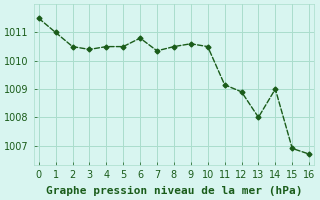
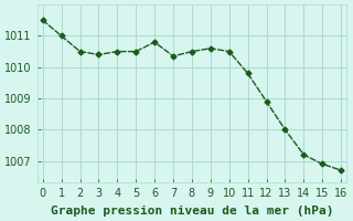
11: 1009.15 -> 1009.80
14: 1009.00 -> 1007.20
